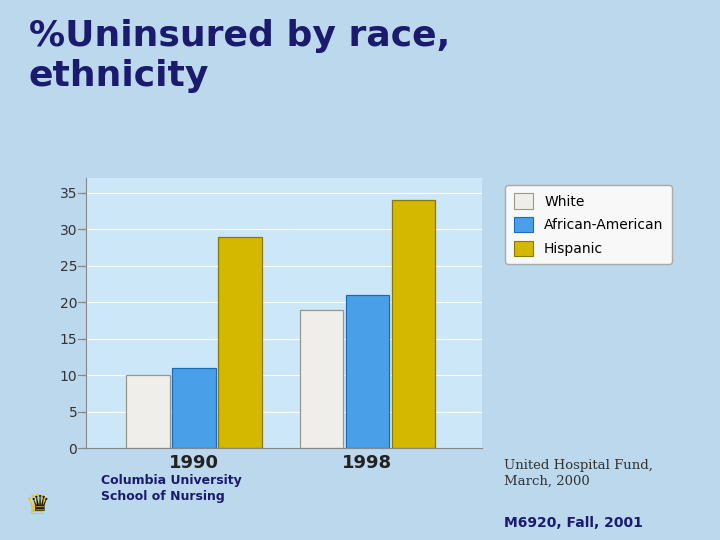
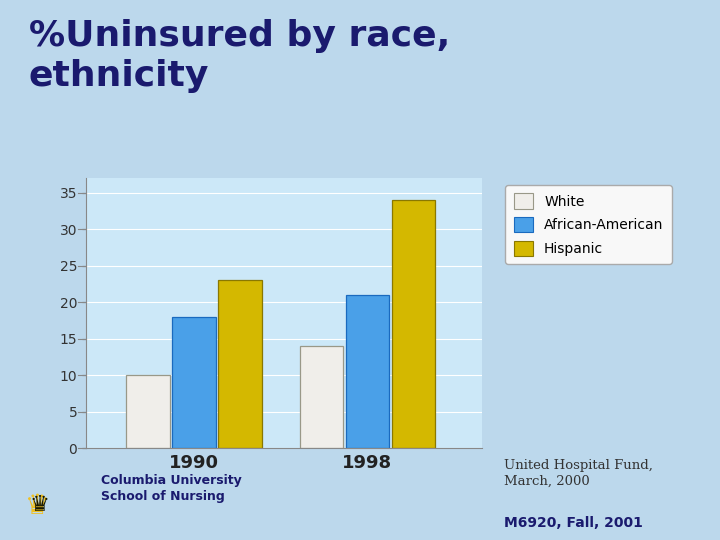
African-American/1990: 11 -> 18
Hispanic/1990: 29 -> 23
White/1998: 19 -> 14
